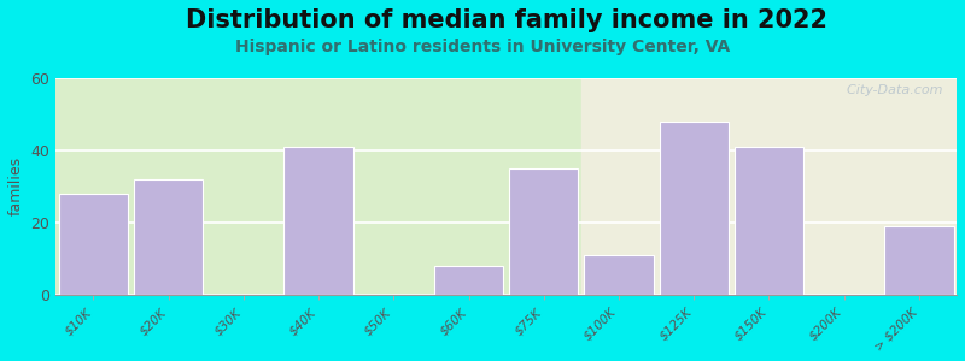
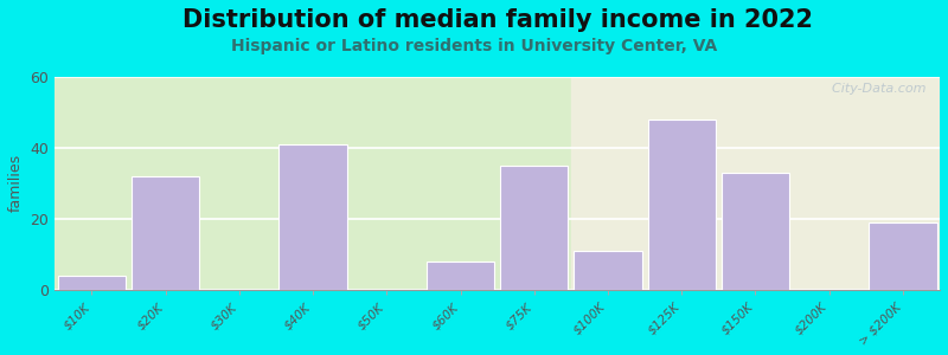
$10K: 28 -> 4
$150K: 41 -> 33
